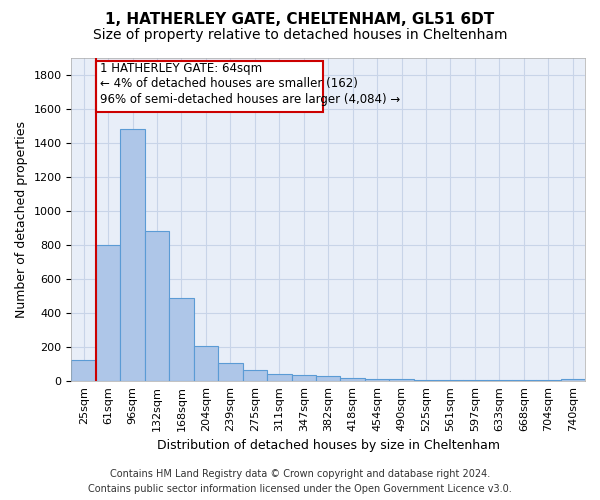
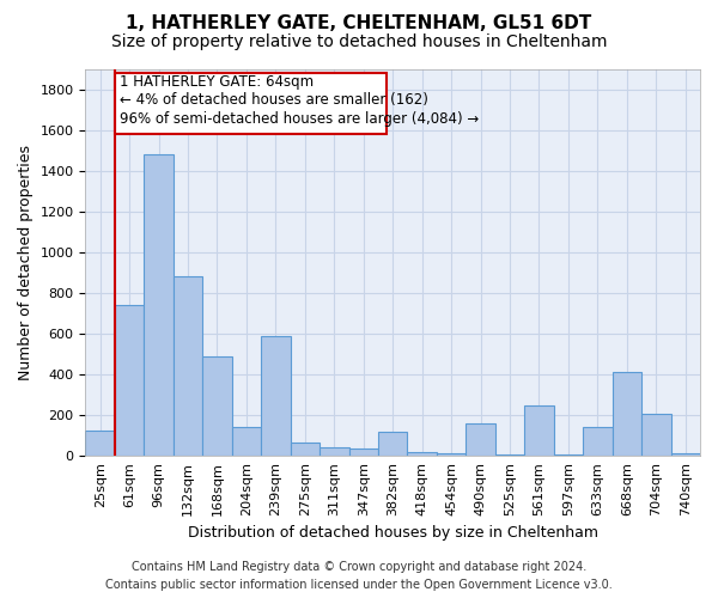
61sqm: 800 -> 740
204sqm: 200 -> 140
239sqm: 100 -> 590
382sqm: 30 -> 120
490sqm: 10 -> 160
561sqm: 10 -> 250
633sqm: 10 -> 140
668sqm: 0 -> 410
704sqm: 0 -> 210
